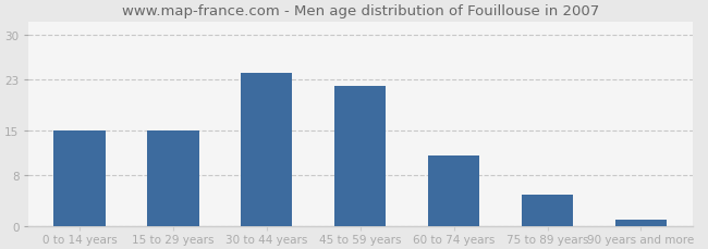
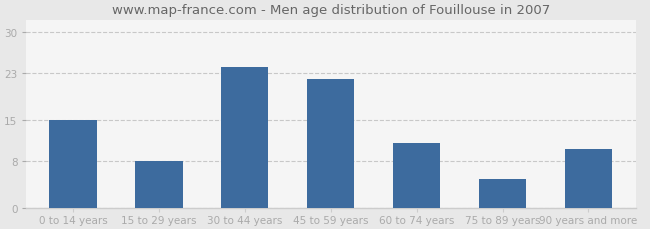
15 to 29 years: 15 -> 8
90 years and more: 1 -> 10
